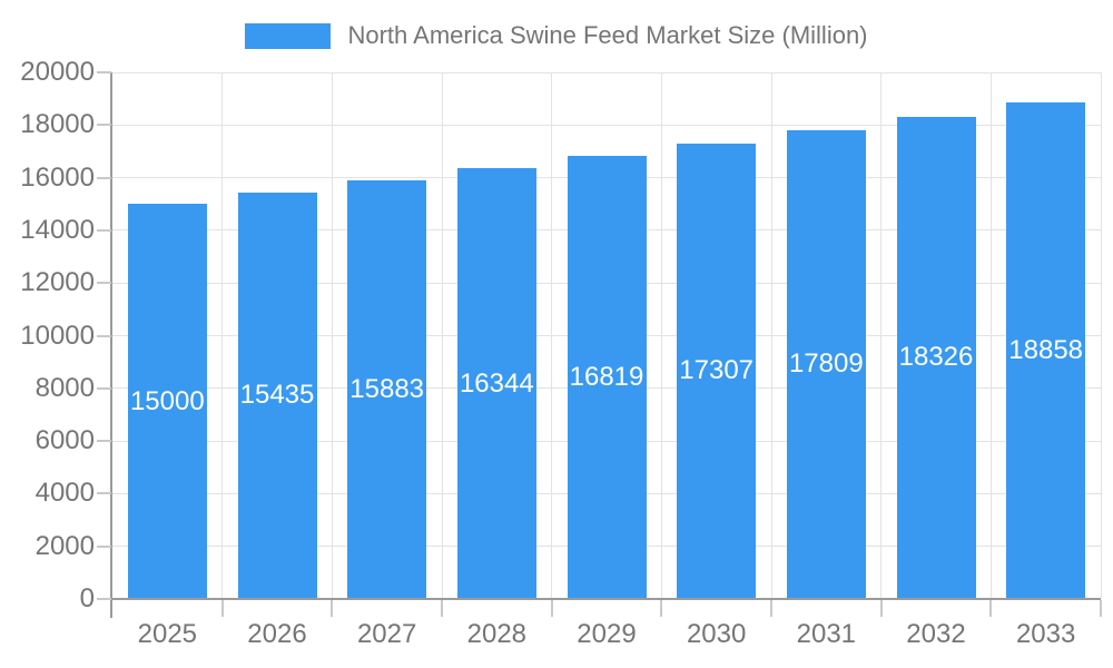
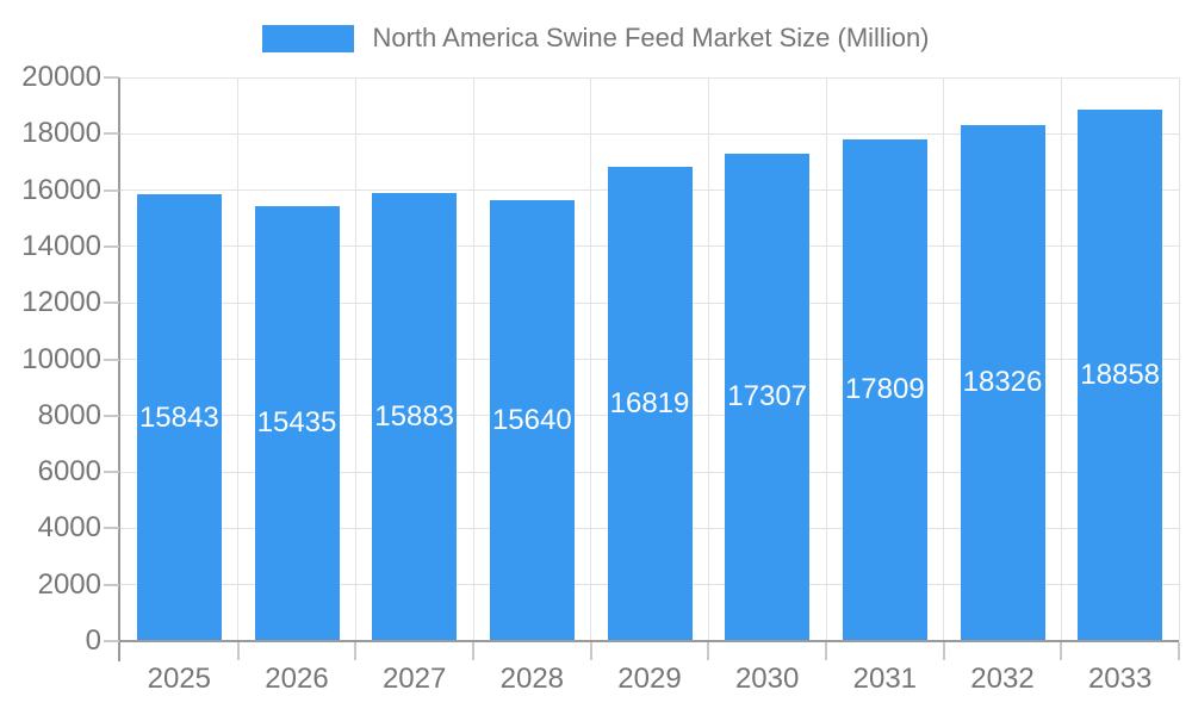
2025: 15000 -> 15843
2028: 16344 -> 15640
